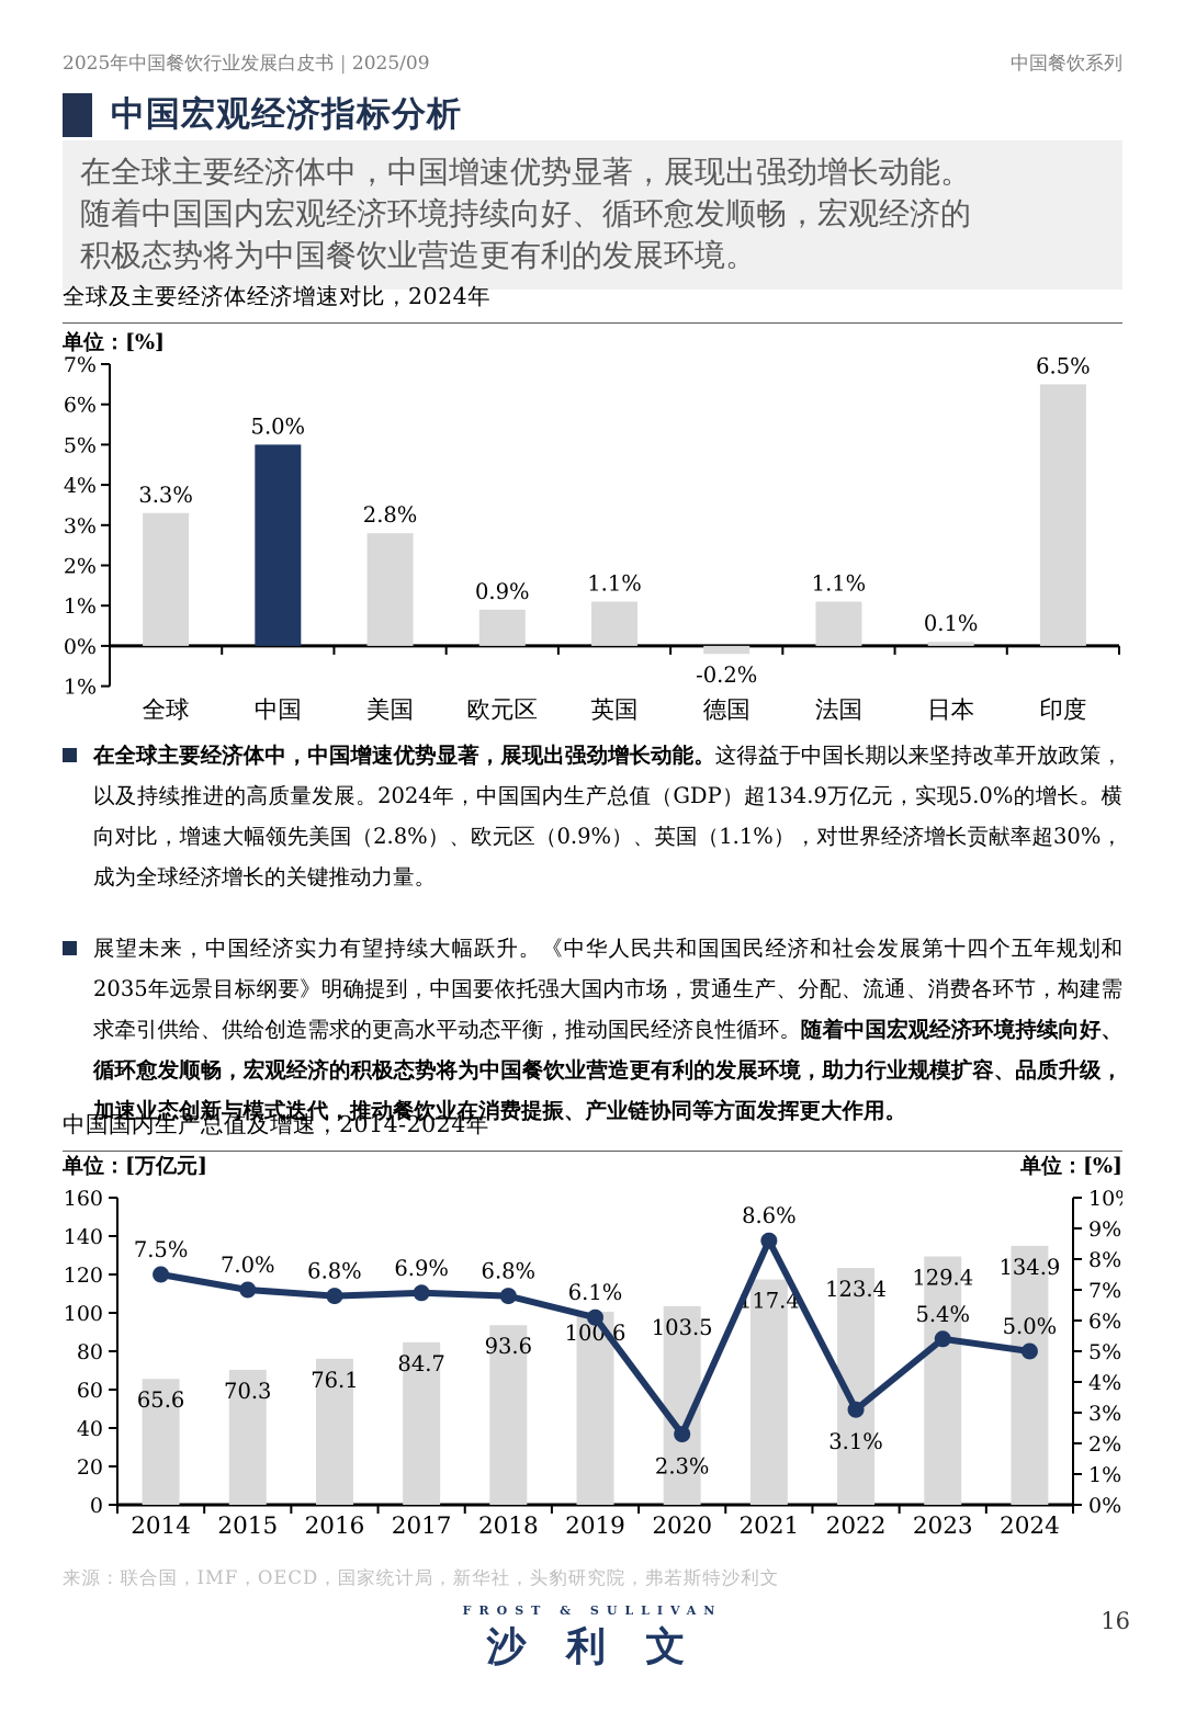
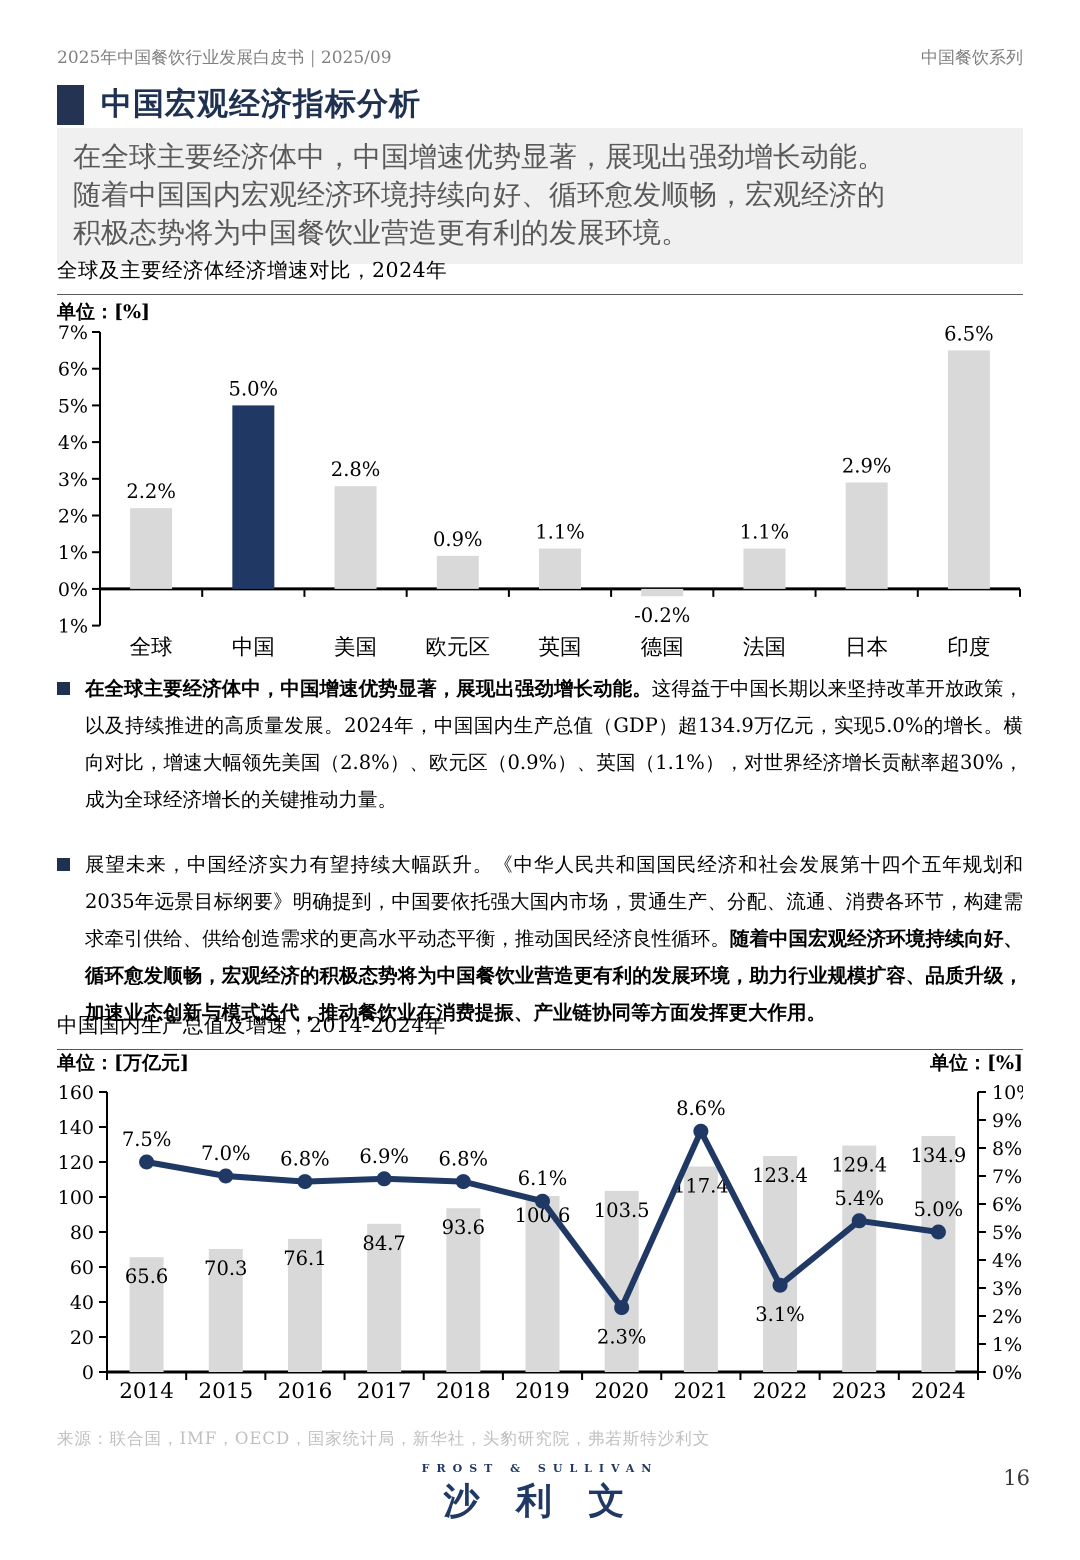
全球及主要经济体经济增速对比，2024年/全球: 3.3% -> 2.2%
全球及主要经济体经济增速对比，2024年/日本: 0.1% -> 2.9%
